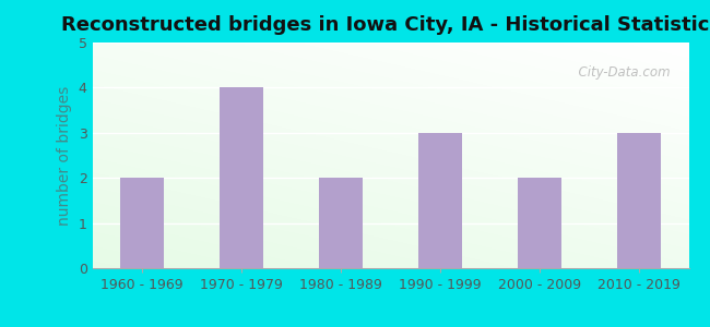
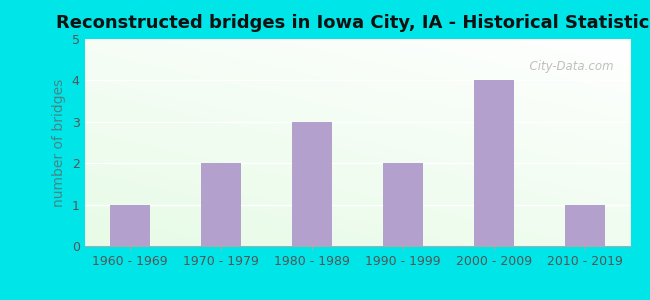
1960 - 1969: 2 -> 1
1970 - 1979: 4 -> 2
1980 - 1989: 2 -> 3
1990 - 1999: 3 -> 2
2000 - 2009: 2 -> 4
2010 - 2019: 3 -> 1
